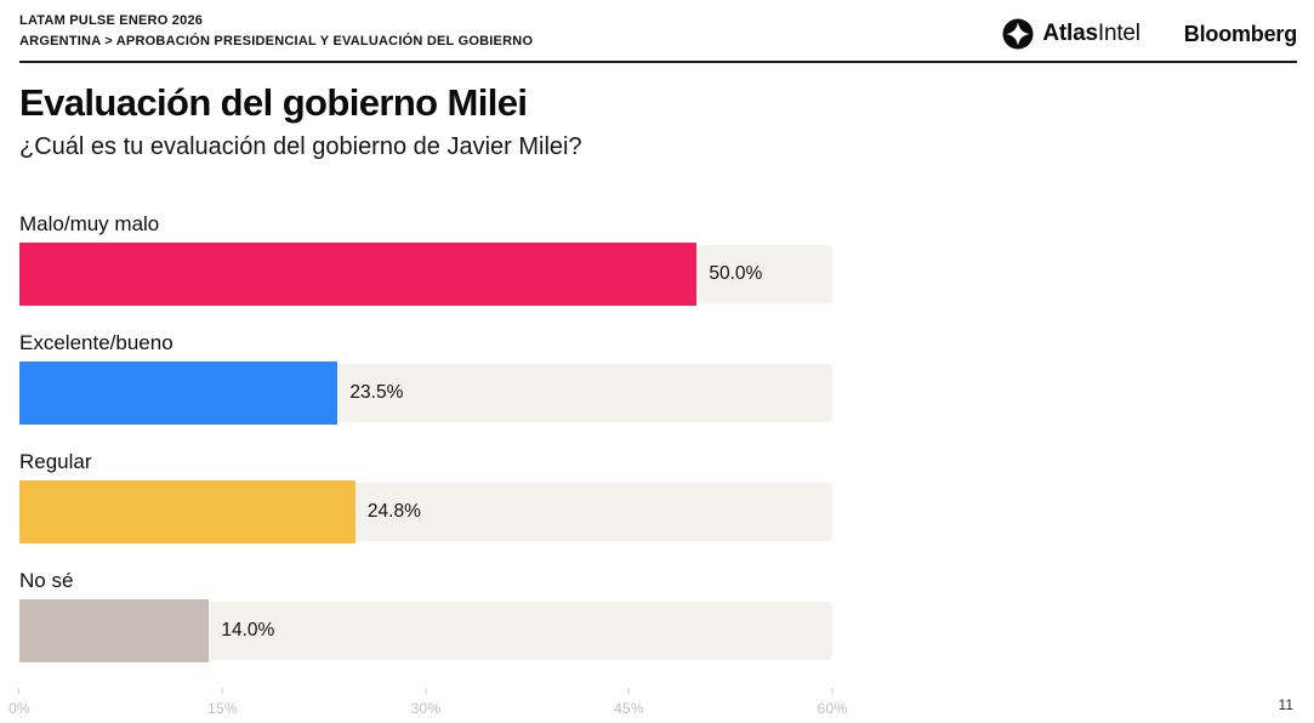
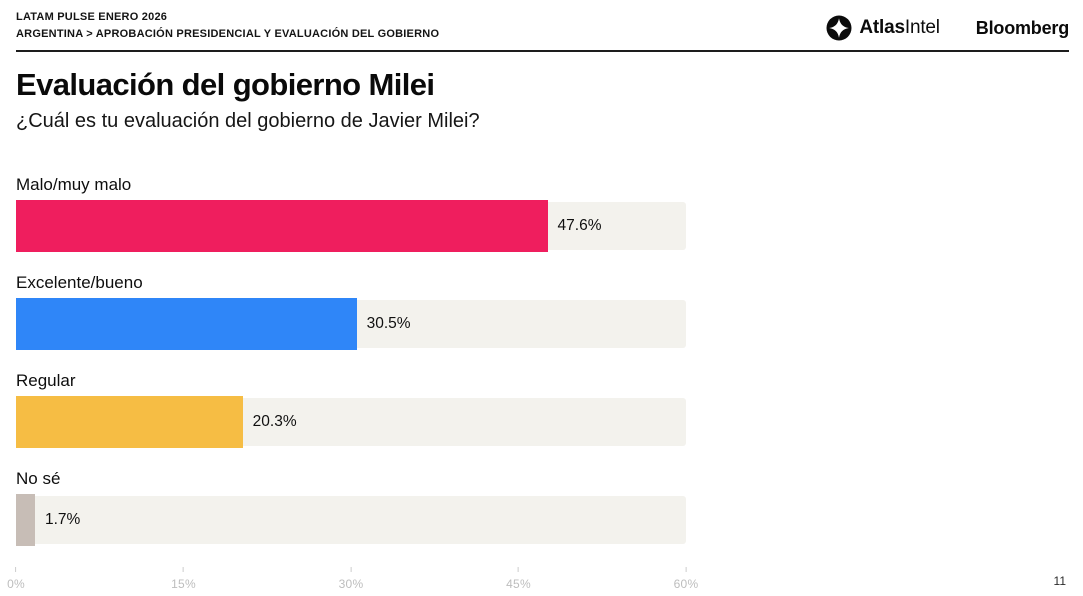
Malo/muy malo: 50.0% -> 47.6%
Excelente/bueno: 23.5% -> 30.5%
Regular: 24.8% -> 20.3%
No sé: 14.0% -> 1.7%
